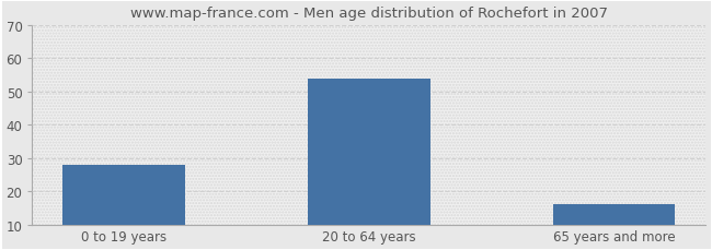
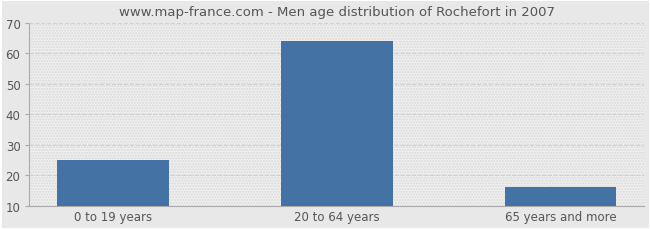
0 to 19 years: 28 -> 25
20 to 64 years: 54 -> 64
